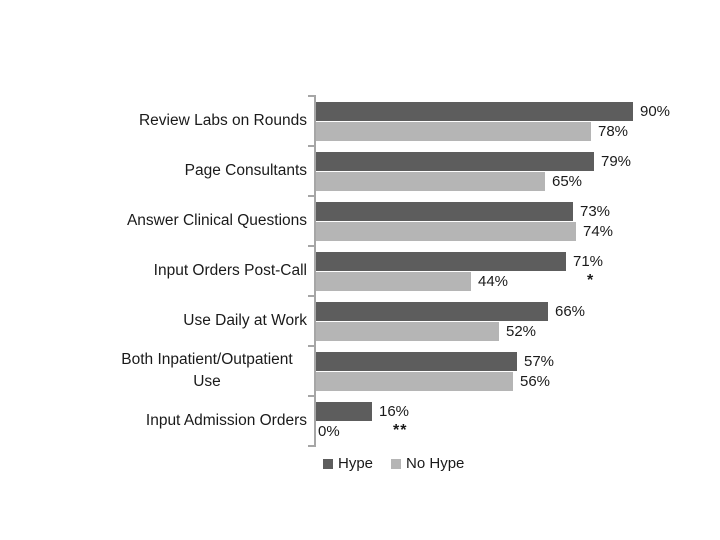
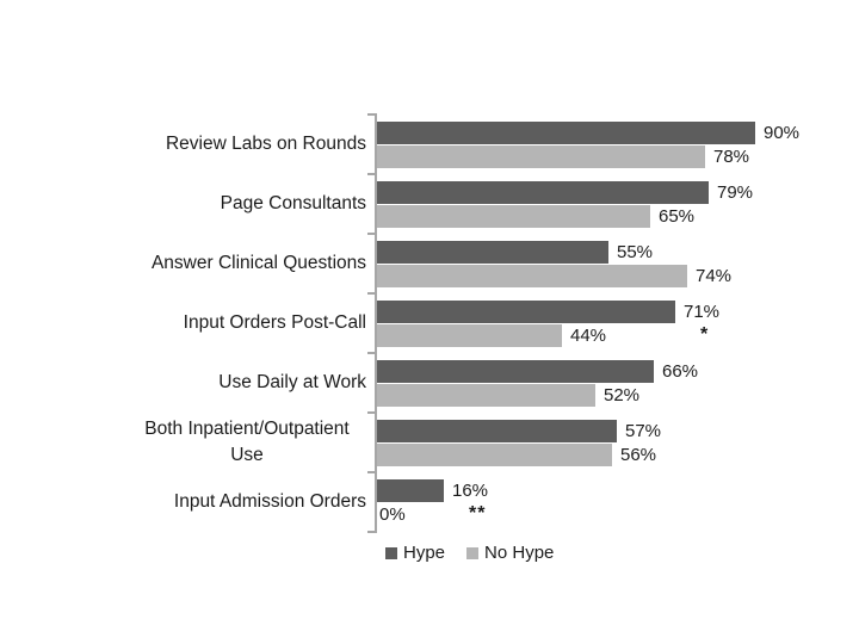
Hype/Answer Clinical Questions: 73% -> 55%
